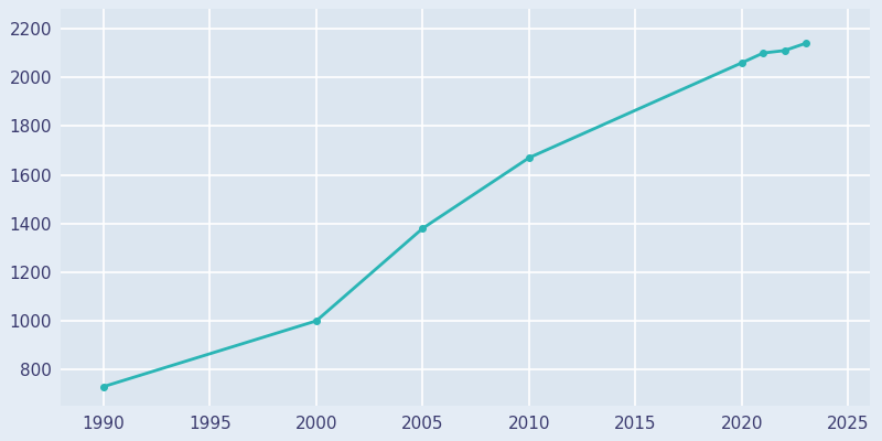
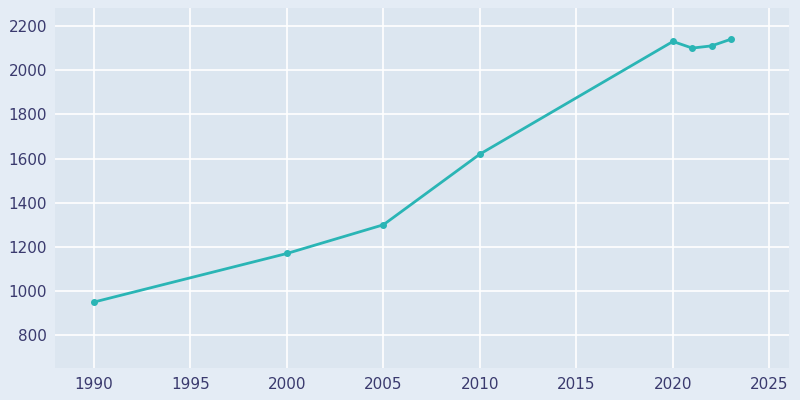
1990: 730 -> 950
2000: 1000 -> 1170
2005: 1380 -> 1300
2010: 1670 -> 1620
2020: 2060 -> 2130
